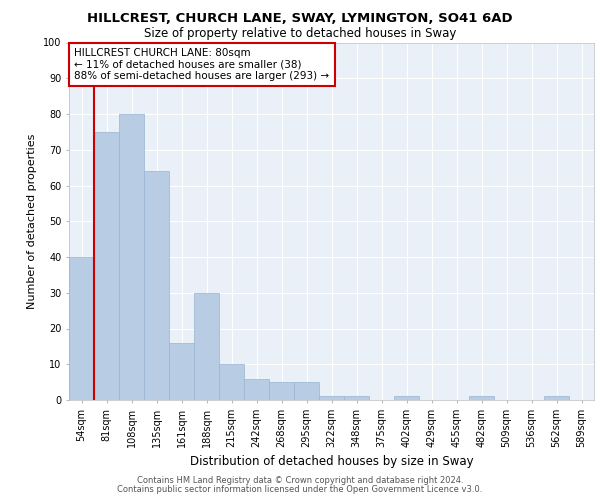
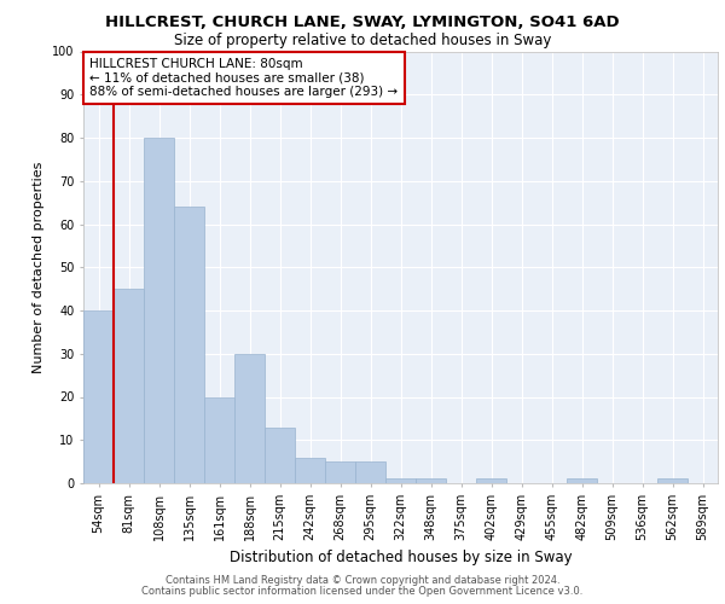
81sqm: 75 -> 45
161sqm: 16 -> 20
215sqm: 10 -> 13
